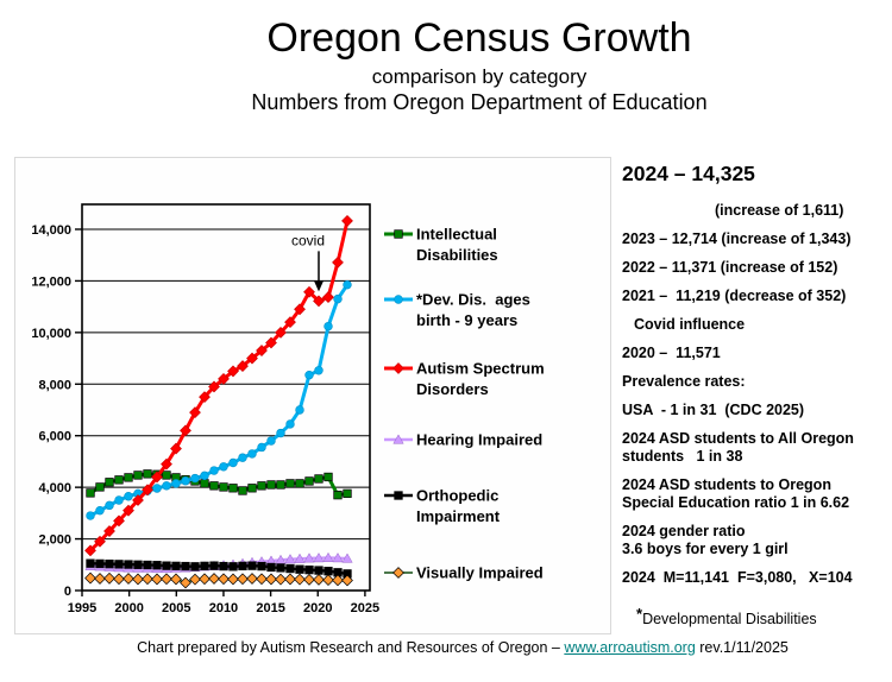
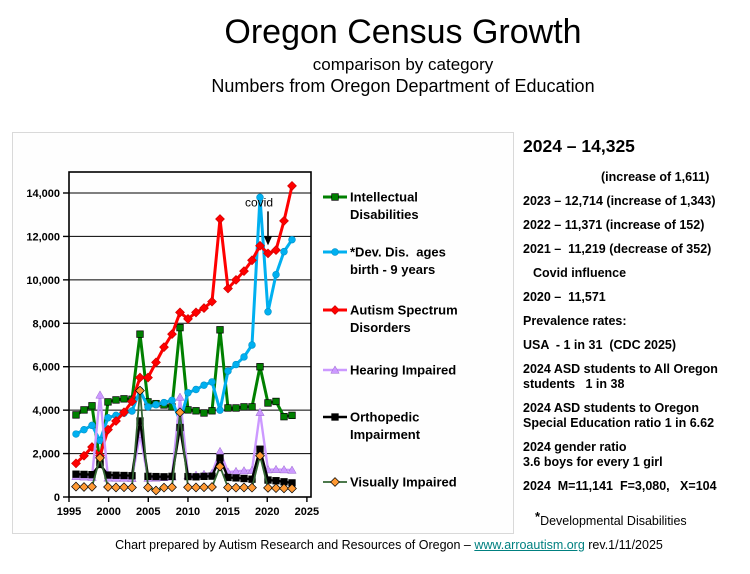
Intellectual Disabilities/2000: 4300 -> 1600
*Dev. Dis. ages birth - 9 years/2000: 3500 -> 2600
Autism Spectrum Disorders/2000: 2700 -> 1900
Hearing Impaired/2000: 900 -> 4700
Orthopedic Impairment/2000: 1000 -> 1500
Visually Impaired/2000: 400 -> 1800
Intellectual Disabilities/2005: 4500 -> 7500
*Dev. Dis. ages birth - 9 years/2005: 4100 -> 4900
Autism Spectrum Disorders/2005: 4900 -> 5500
Hearing Impaired/2005: 900 -> 2900
Orthopedic Impairment/2005: 1000 -> 3500
Visually Impaired/2005: 400 -> 4900
Intellectual Disabilities/2010: 4100 -> 7800
*Dev. Dis. ages birth - 9 years/2010: 4600 -> 3500
Autism Spectrum Disorders/2010: 7900 -> 8500
Hearing Impaired/2010: 1000 -> 4600
Orthopedic Impairment/2010: 1000 -> 3200
Visually Impaired/2010: 500 -> 3900
Intellectual Disabilities/2015: 4100 -> 7700
*Dev. Dis. ages birth - 9 years/2015: 5600 -> 4000
Autism Spectrum Disorders/2015: 9300 -> 12800
Hearing Impaired/2015: 1100 -> 2100
Orthopedic Impairment/2015: 900 -> 1800
Visually Impaired/2015: 400 -> 1400
Intellectual Disabilities/2020: 4200 -> 6000
*Dev. Dis. ages birth - 9 years/2020: 8400 -> 13800
Hearing Impaired/2020: 1200 -> 3900
Orthopedic Impairment/2020: 800 -> 2200
Visually Impaired/2020: 400 -> 1900
